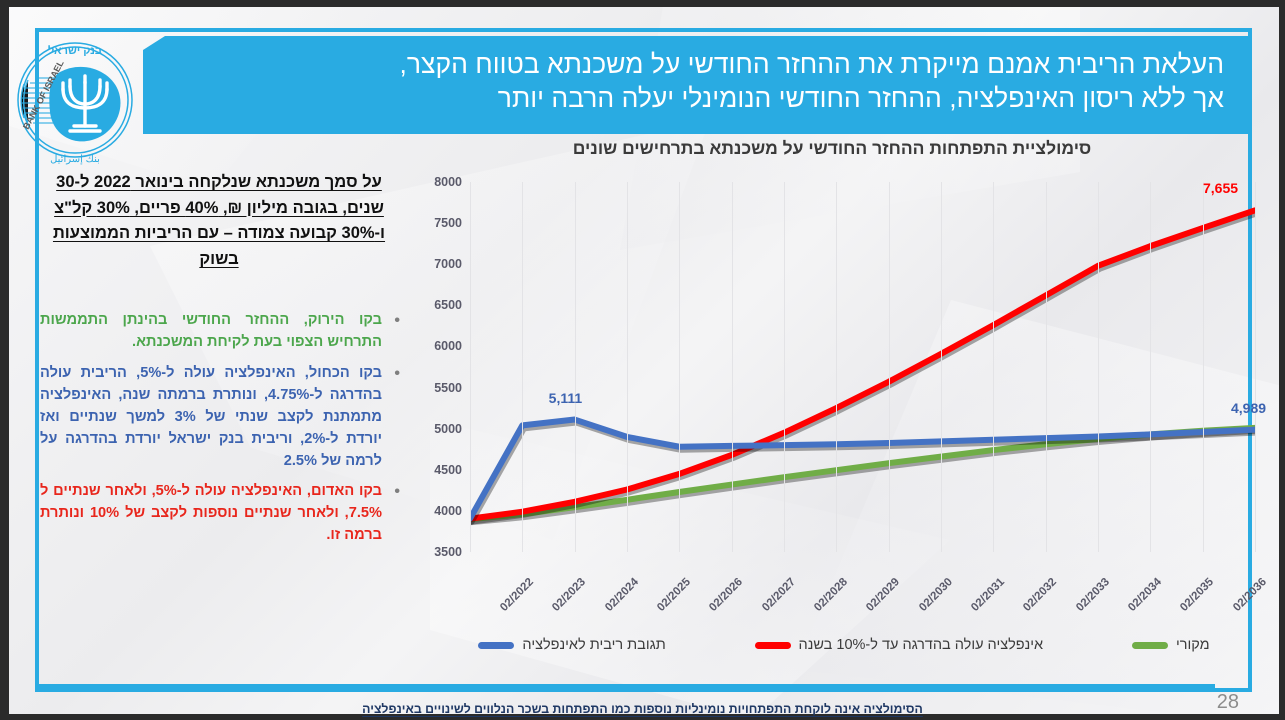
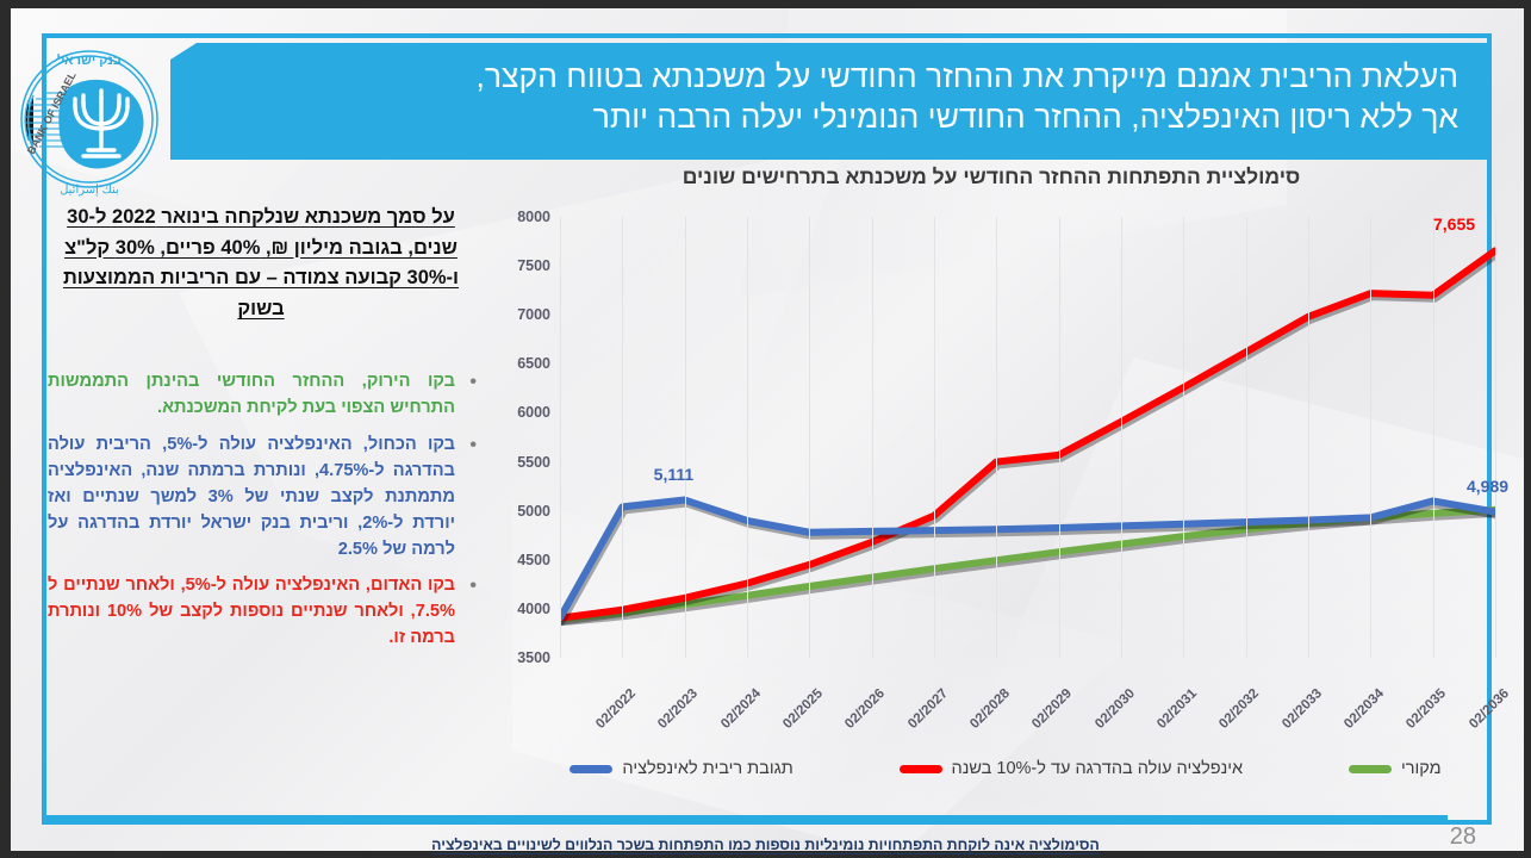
אינפלציה עולה בהדרגה עד ל-10% בשנה/02/2029: 5200 -> 5500
תגובת ריבית לאינפלציה/02/2036: 5000 -> 5100
אינפלציה עולה בהדרגה עד ל-10% בשנה/02/2036: 7400 -> 7200
